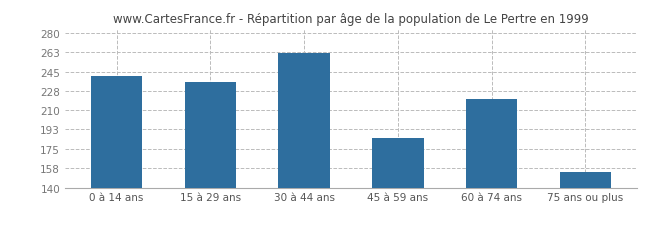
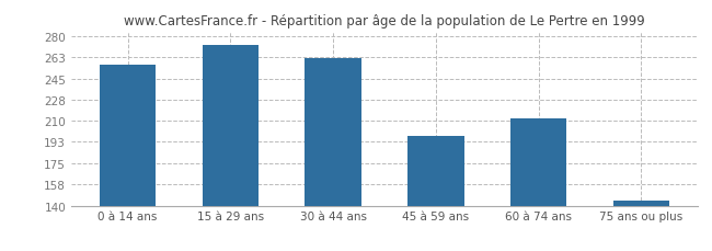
0 à 14 ans: 241 -> 257
15 à 29 ans: 236 -> 273
45 à 59 ans: 185 -> 198
60 à 74 ans: 220 -> 212
75 ans ou plus: 154 -> 144
